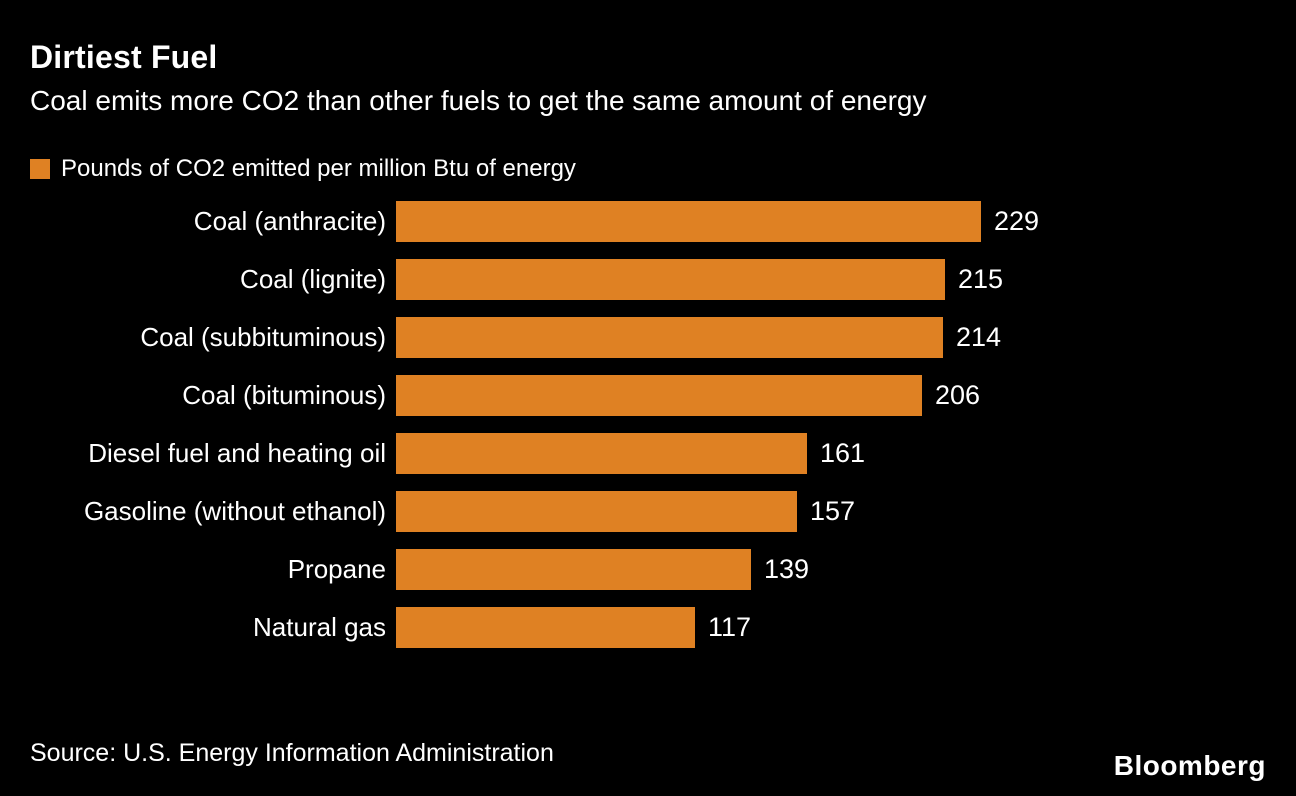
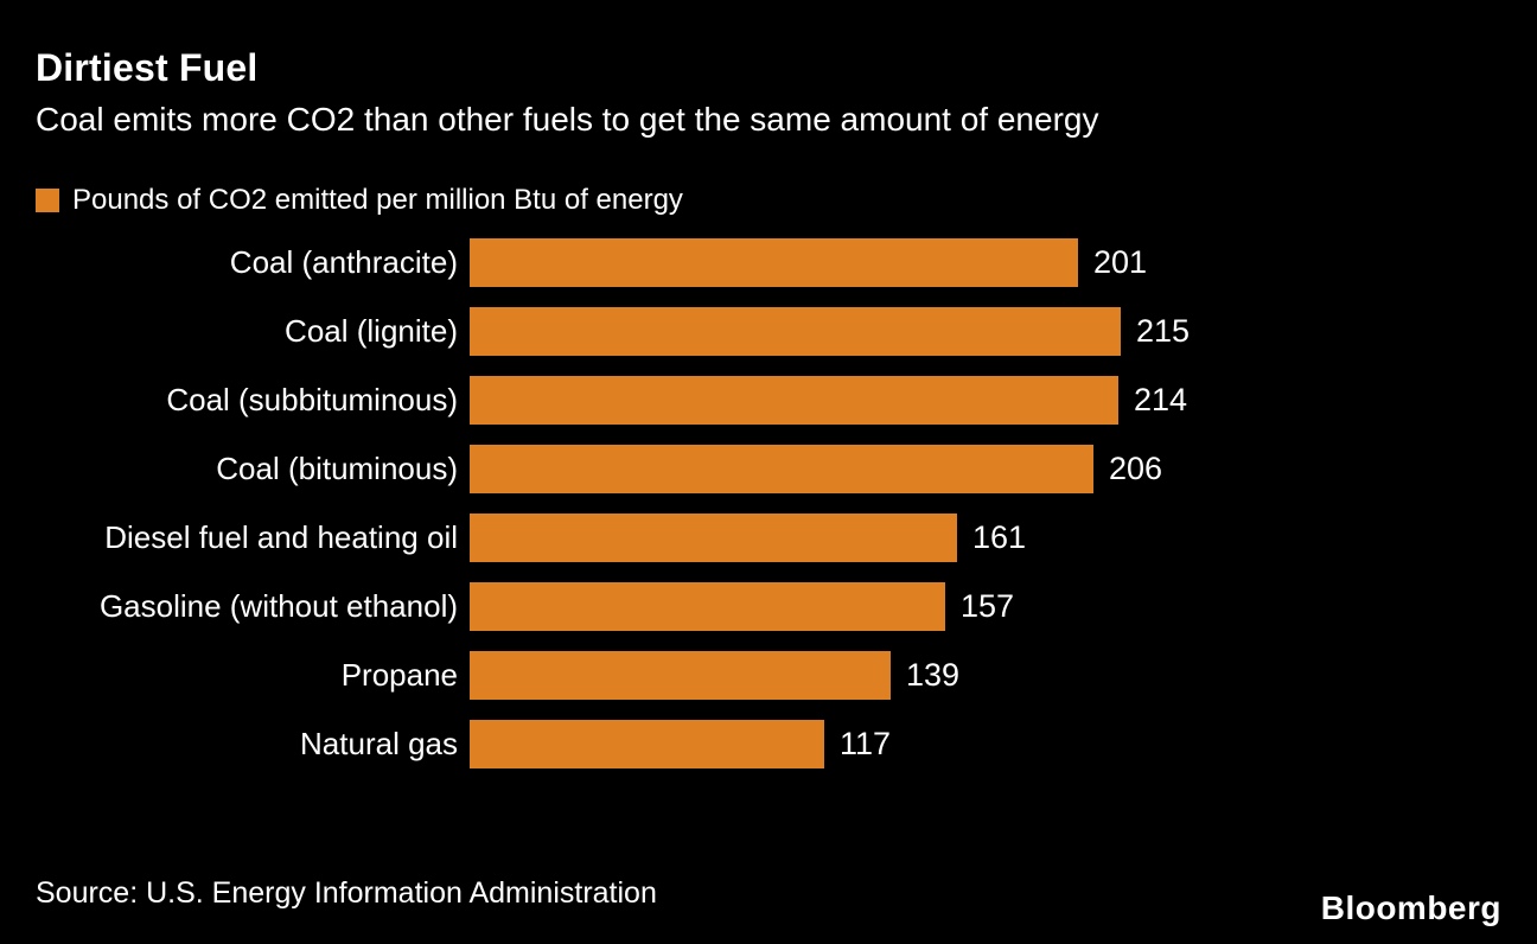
Coal (anthracite): 229 -> 201
